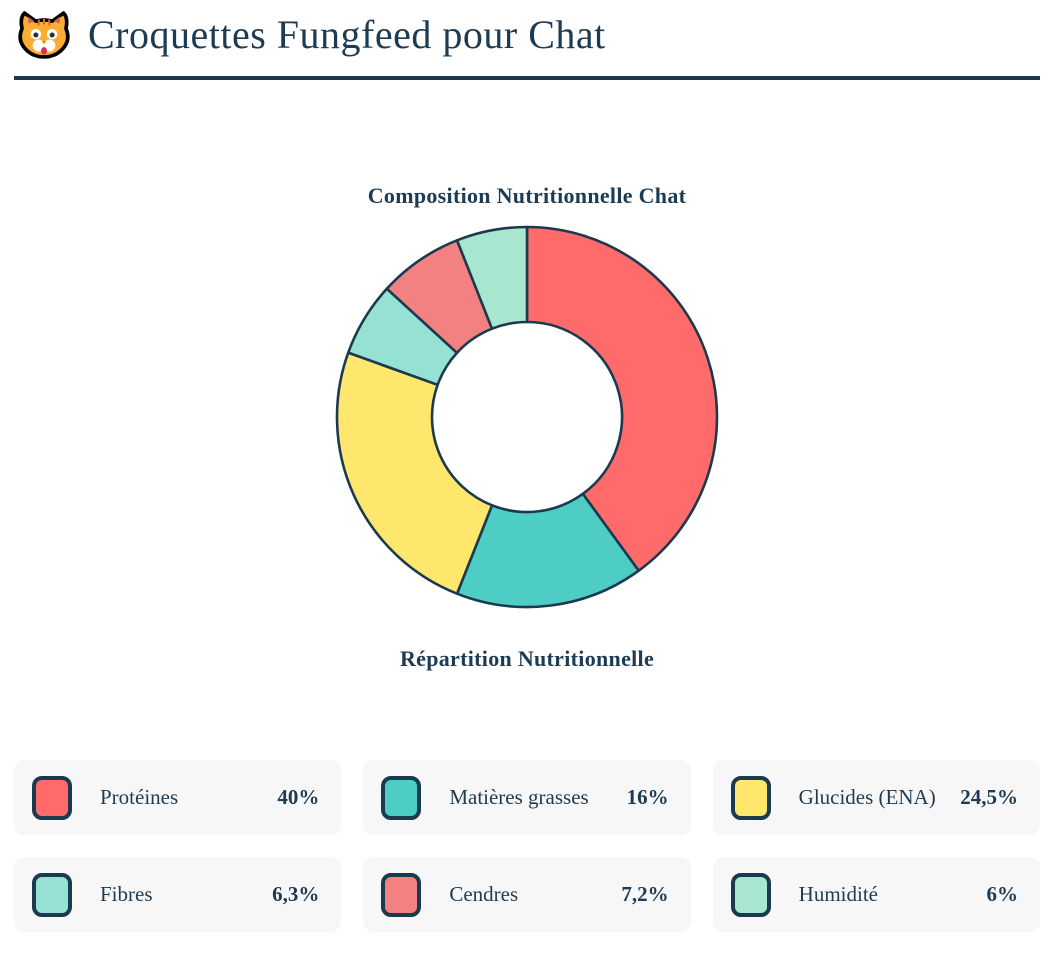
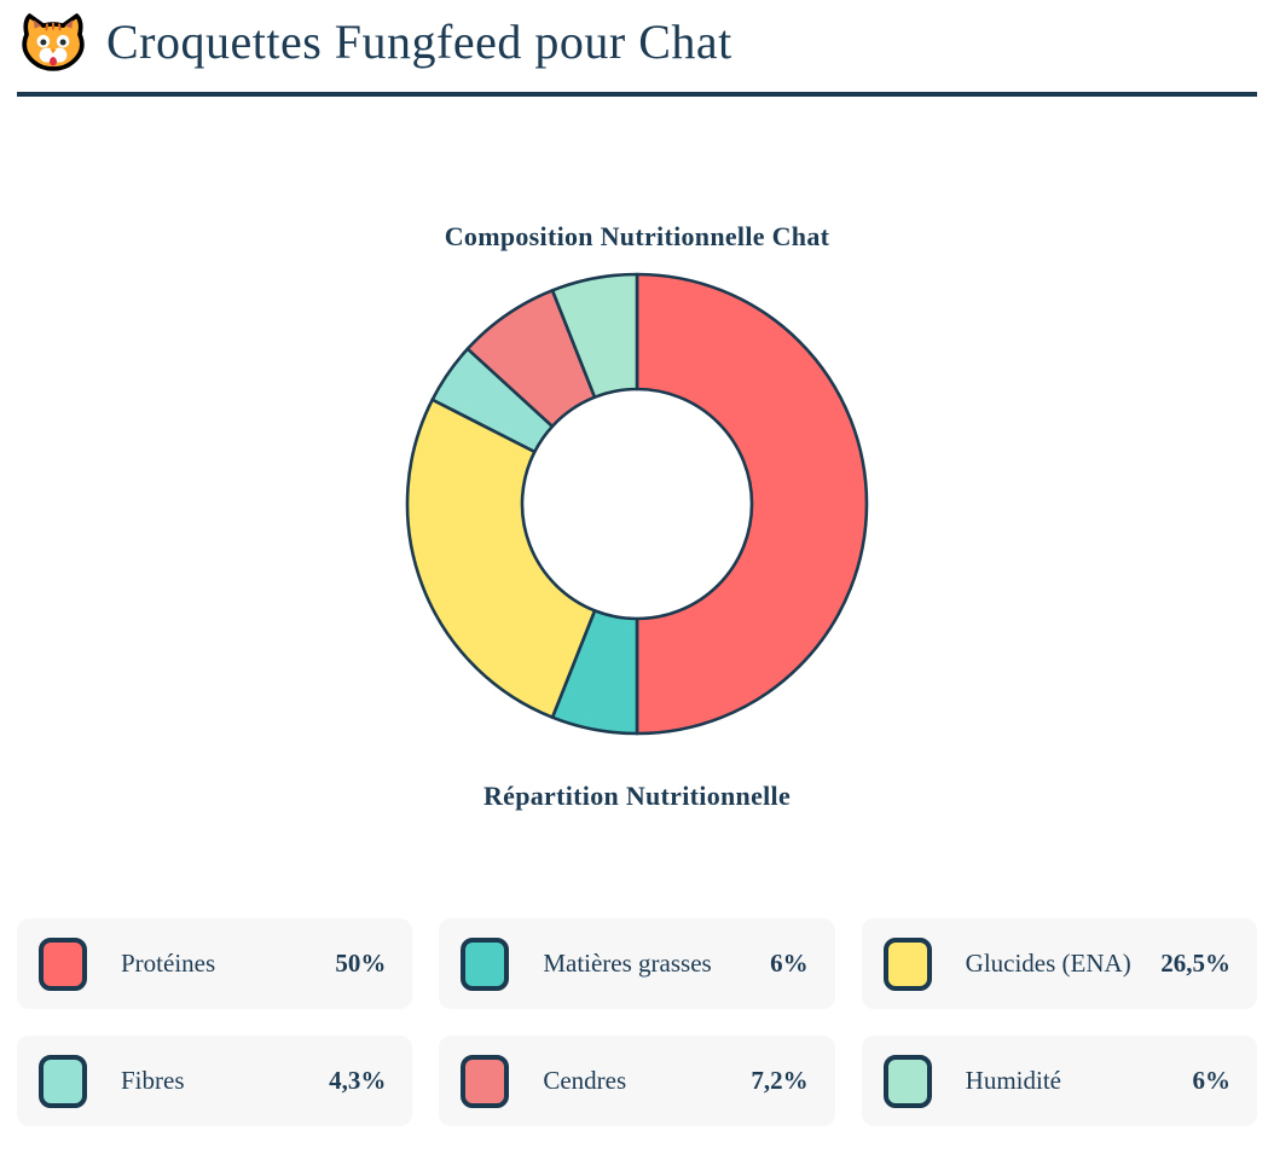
Protéines: 40% -> 50%
Matières grasses: 16% -> 6%
Glucides (ENA): 24,5% -> 26,5%
Fibres: 6,3% -> 4,3%
